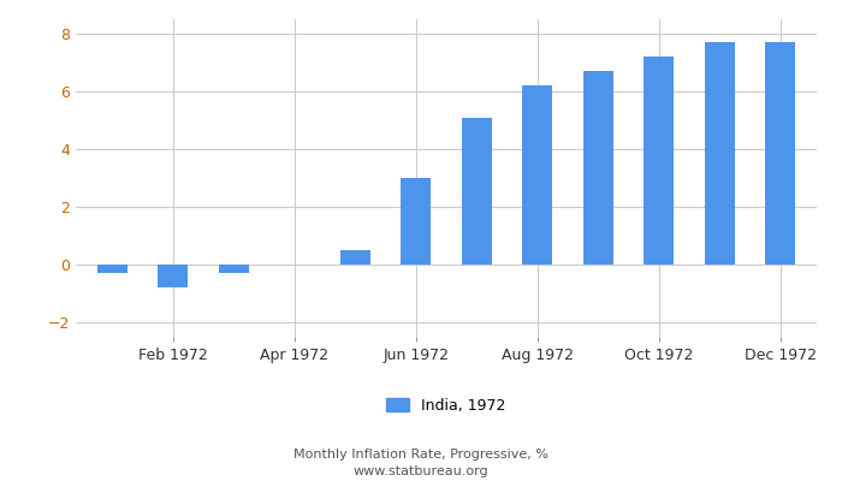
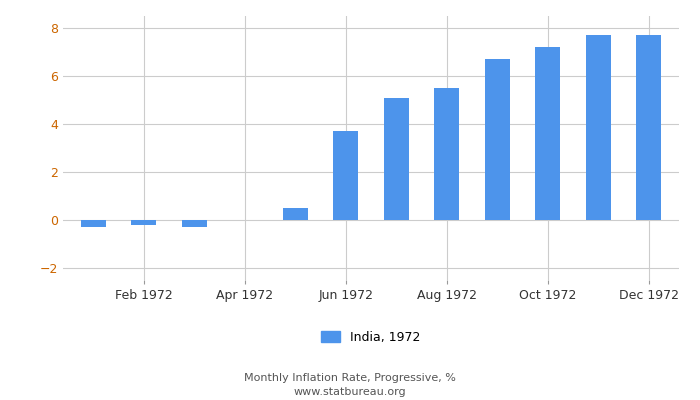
Feb 1972: -0.8 -> -0.2
Jun 1972: 3.0 -> 3.7
Aug 1972: 6.2 -> 5.5
